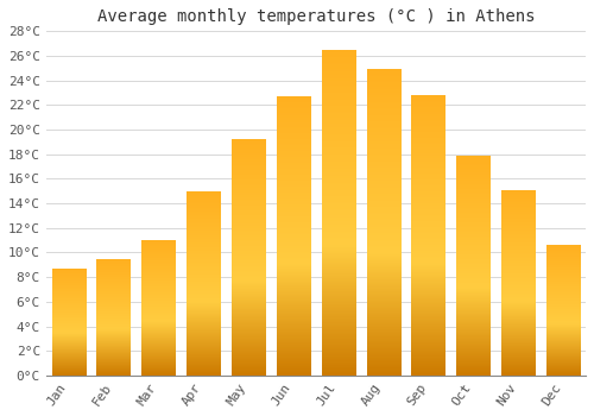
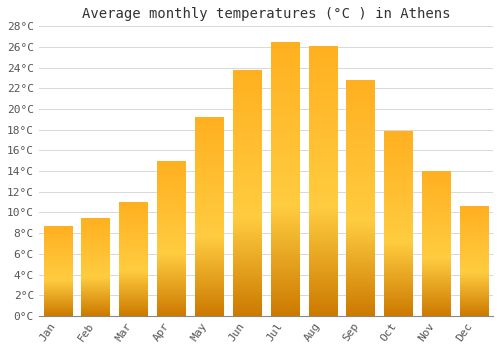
Jun: 22.7°C -> 23.7°C
Aug: 24.9°C -> 26.1°C
Nov: 15.0°C -> 14.0°C
